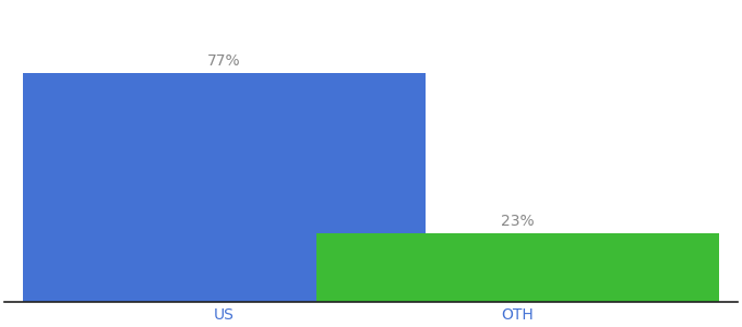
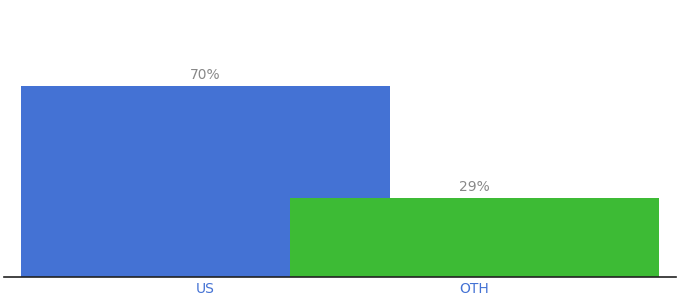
US: 77% -> 70%
OTH: 23% -> 29%
